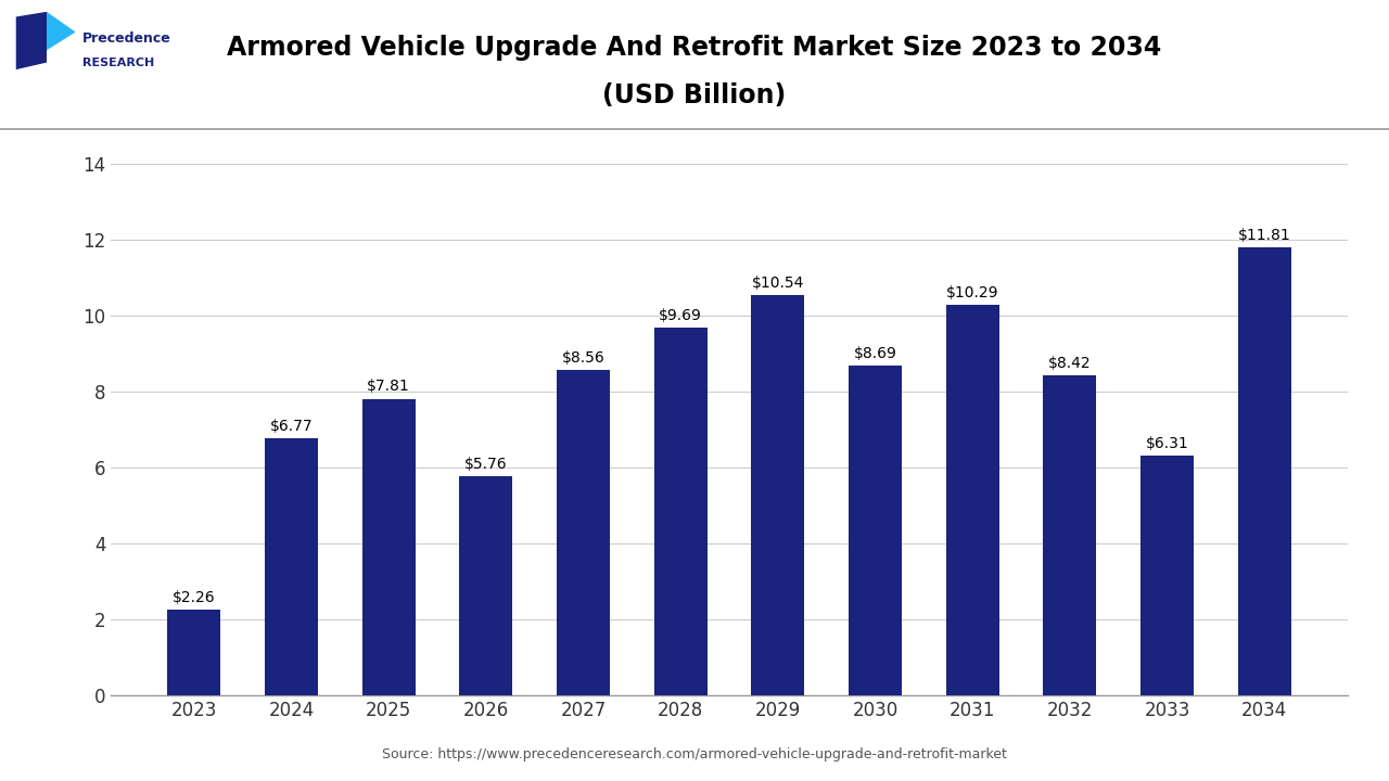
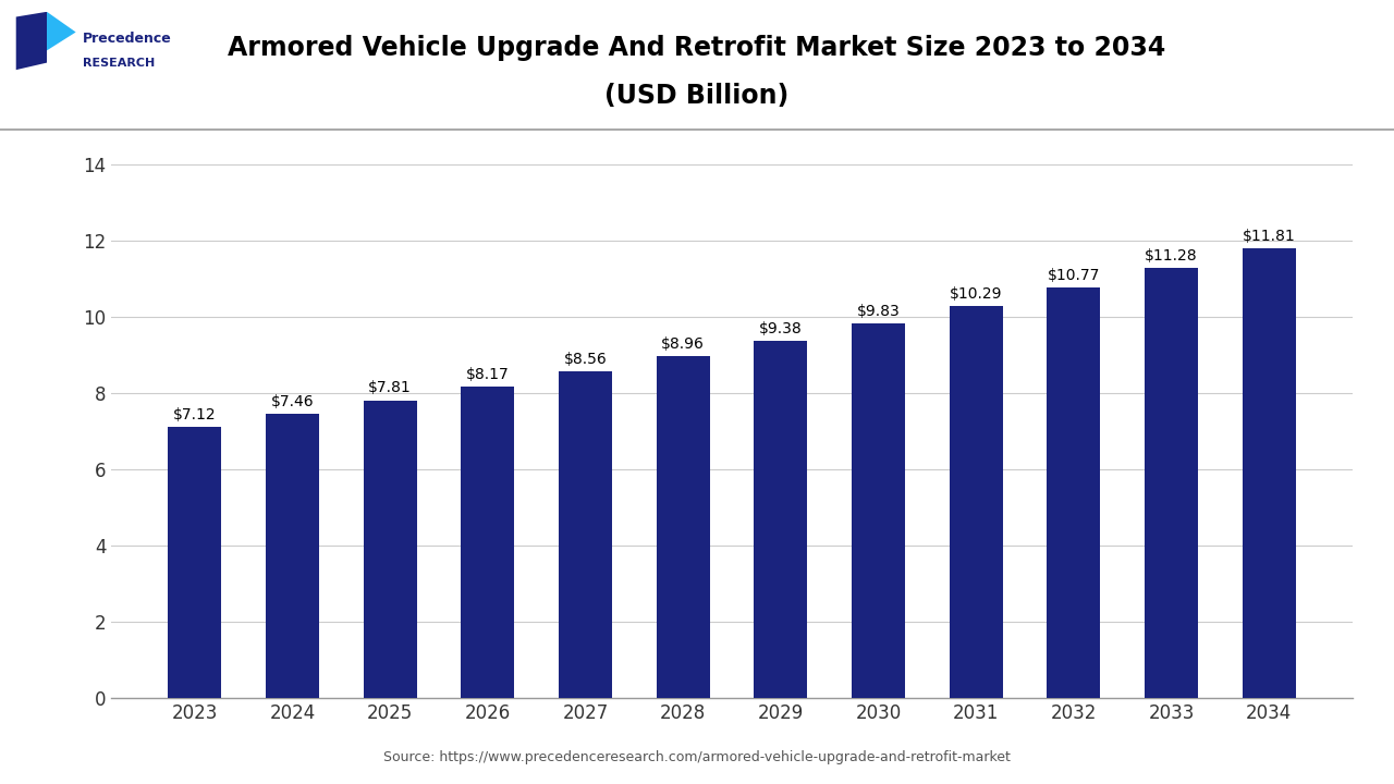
2023: $2.26 -> $7.12
2024: $6.77 -> $7.46
2026: $5.76 -> $8.17
2028: $9.69 -> $8.96
2029: $10.54 -> $9.38
2030: $8.69 -> $9.83
2032: $8.42 -> $10.77
2033: $6.31 -> $11.28
